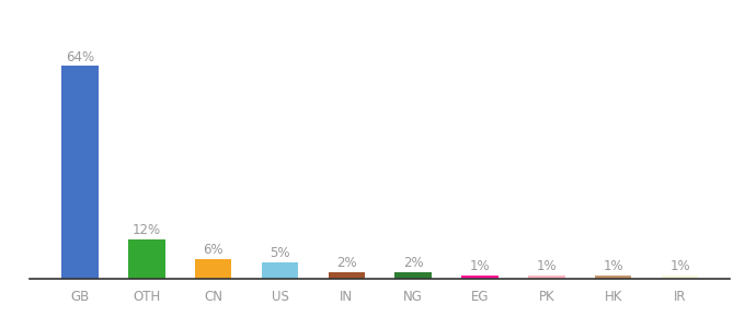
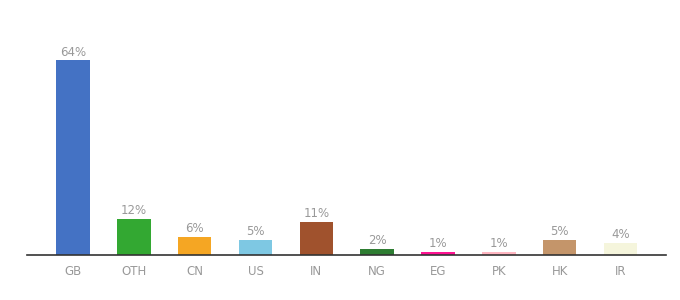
IN: 2% -> 11%
HK: 1% -> 5%
IR: 1% -> 4%
